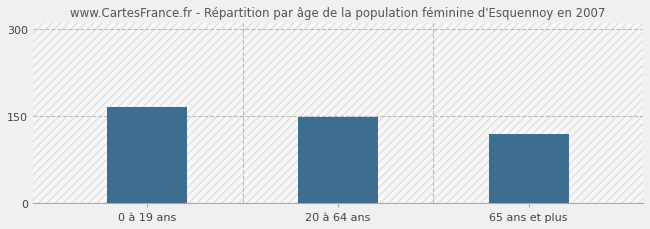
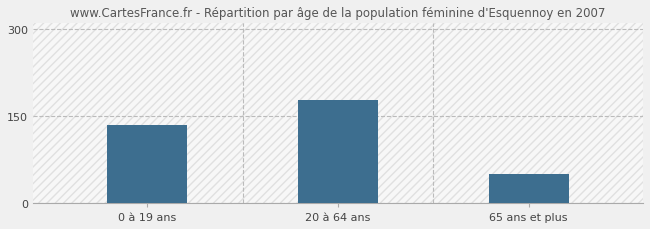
0 à 19 ans: 166 -> 135
20 à 64 ans: 148 -> 178
65 ans et plus: 118 -> 50
